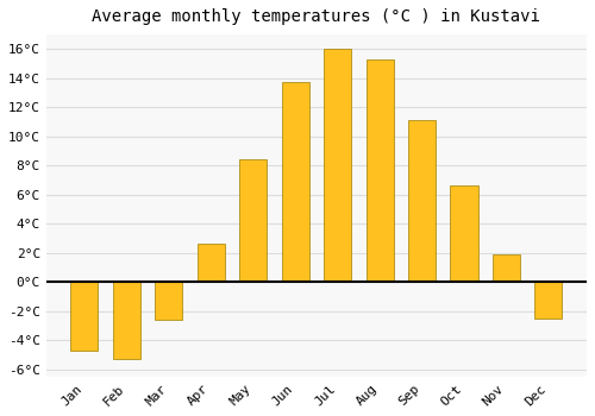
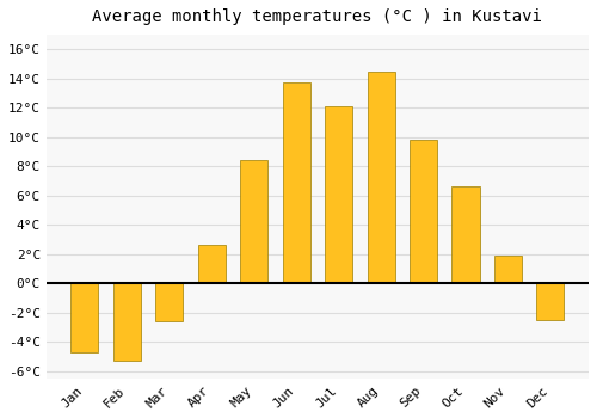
Jul: 16.0°C -> 12.1°C
Aug: 15.3°C -> 14.5°C
Sep: 11.1°C -> 9.8°C
